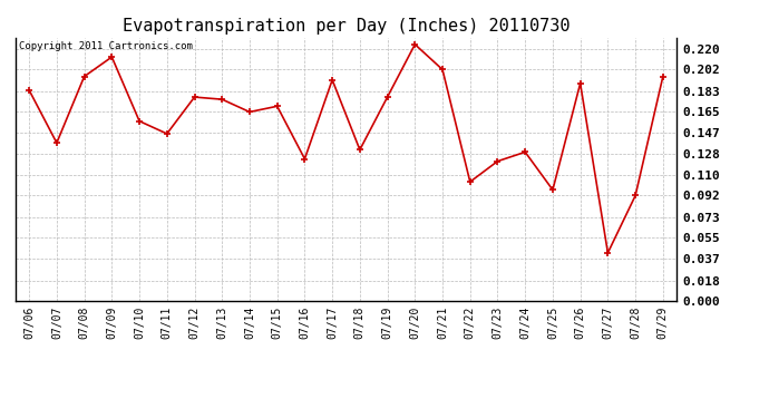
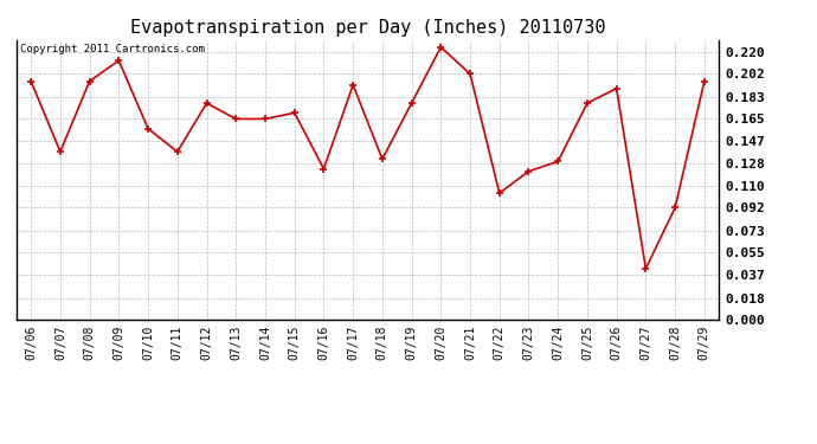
07/06: 0.184 -> 0.196
07/11: 0.146 -> 0.138
07/13: 0.176 -> 0.165
07/25: 0.097 -> 0.178
